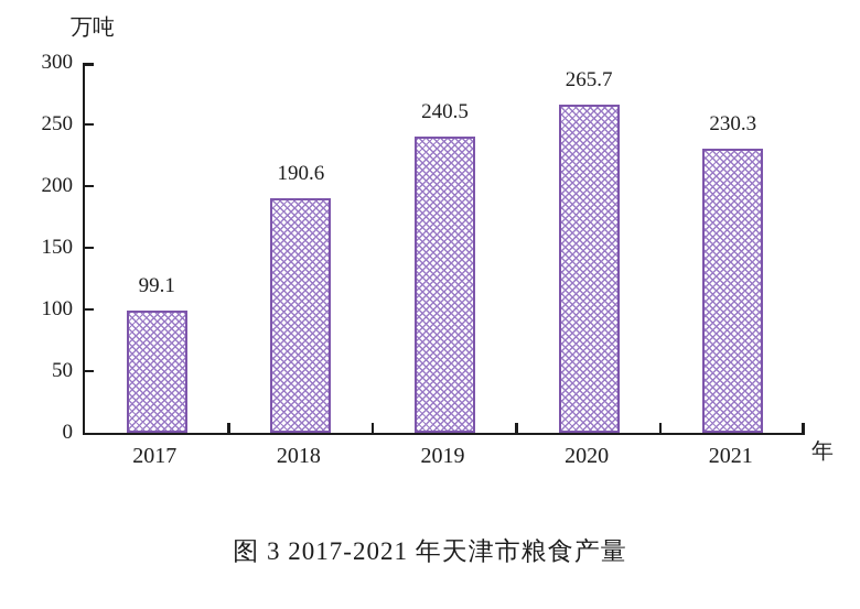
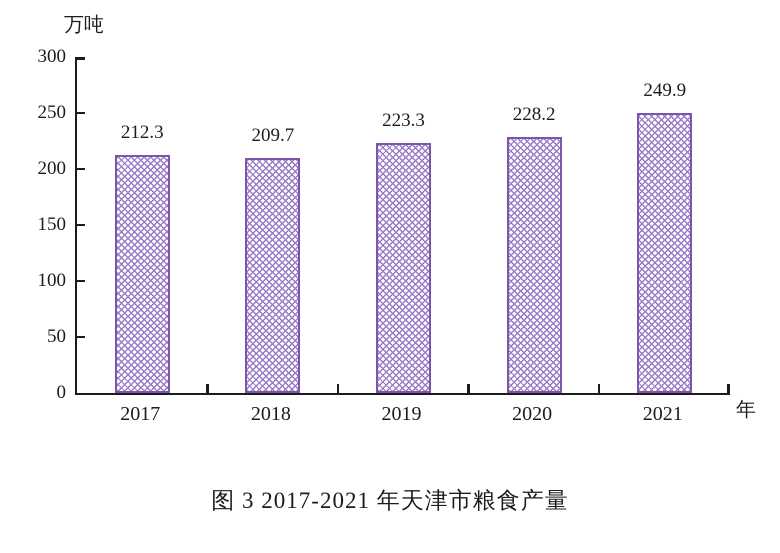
2017: 99.1 -> 212.3
2018: 190.6 -> 209.7
2019: 240.5 -> 223.3
2020: 265.7 -> 228.2
2021: 230.3 -> 249.9
